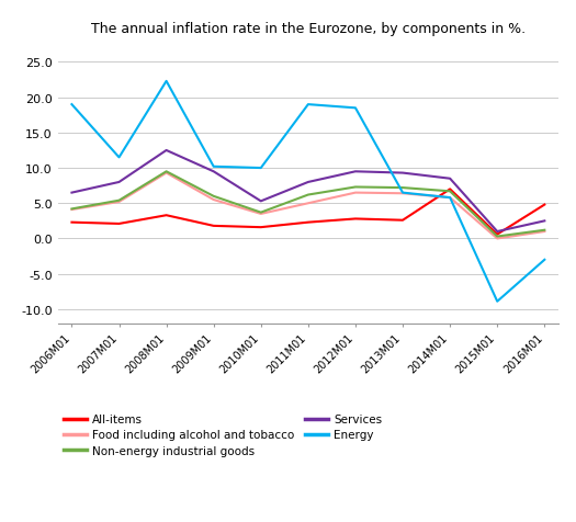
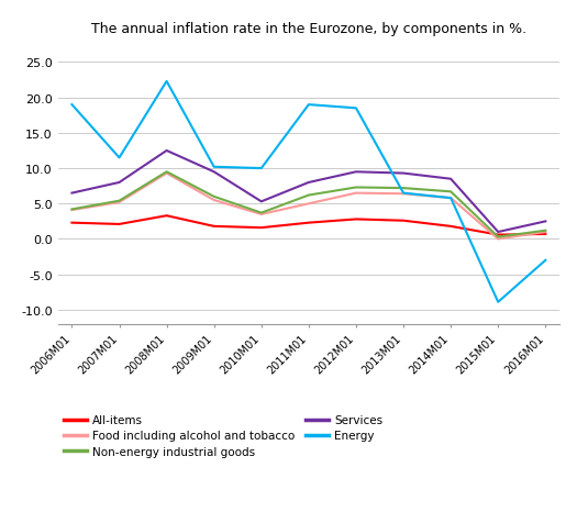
All-items/2014M01: 7.0 -> 1.8
All-items/2016M01: 4.8 -> 0.7
